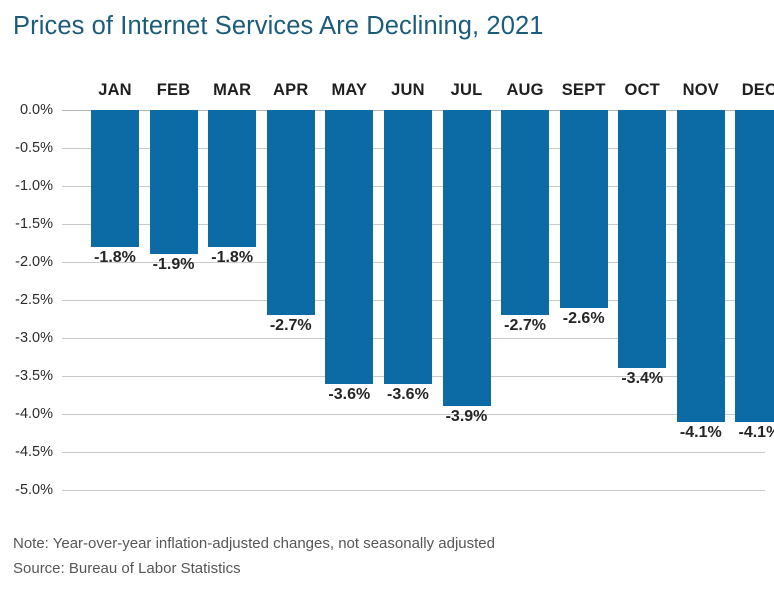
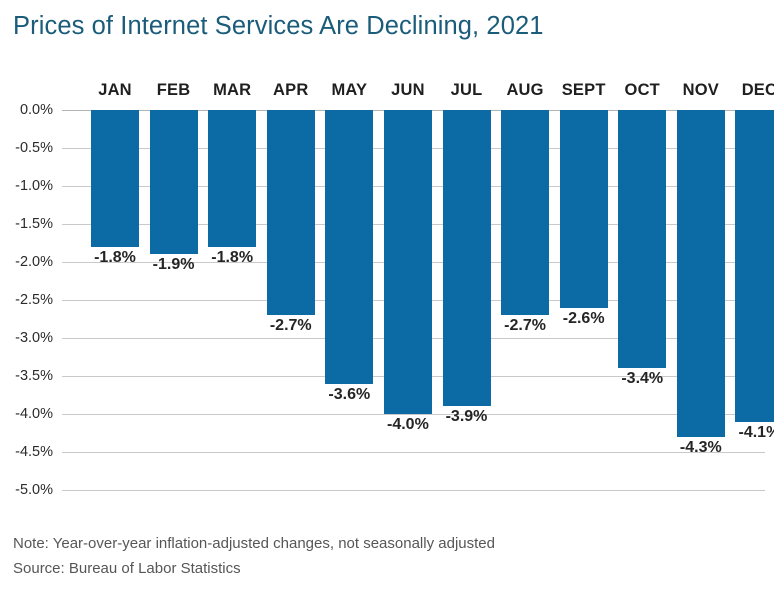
JUN: -3.6% -> -4.0%
NOV: -4.1% -> -4.3%
